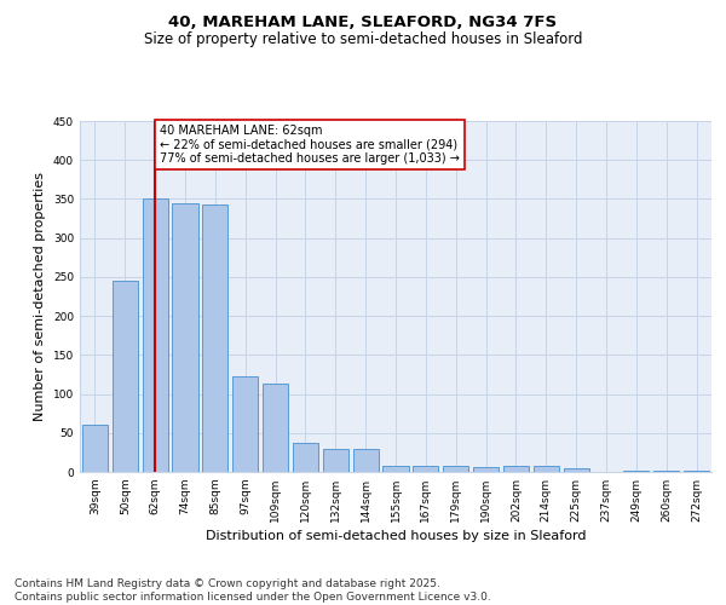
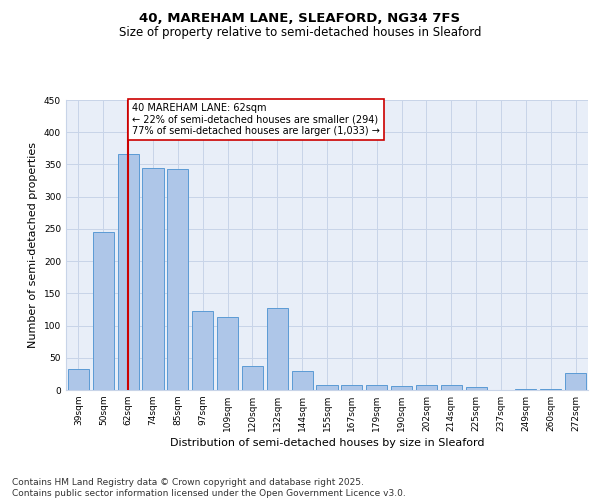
39sqm: 60 -> 32
62sqm: 350 -> 366
132sqm: 30 -> 128
272sqm: 2 -> 26
